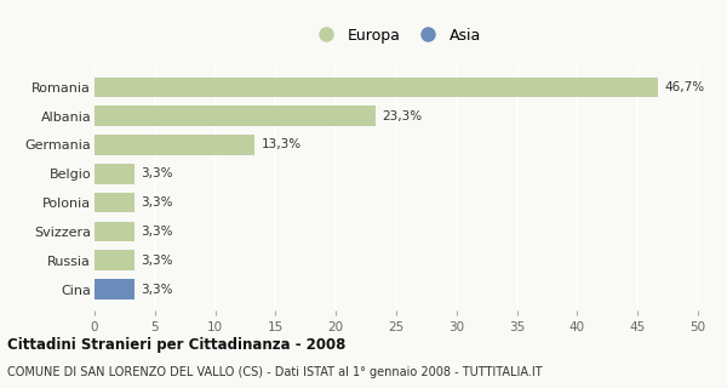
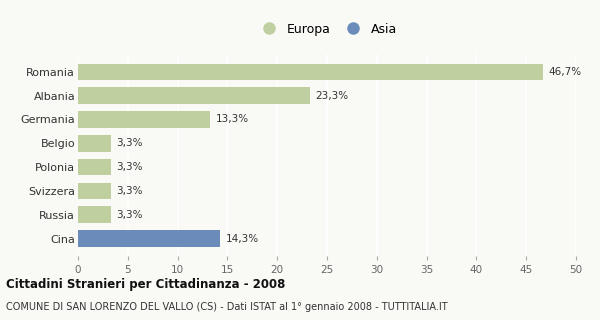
Cina: 3,3% -> 14,3%
